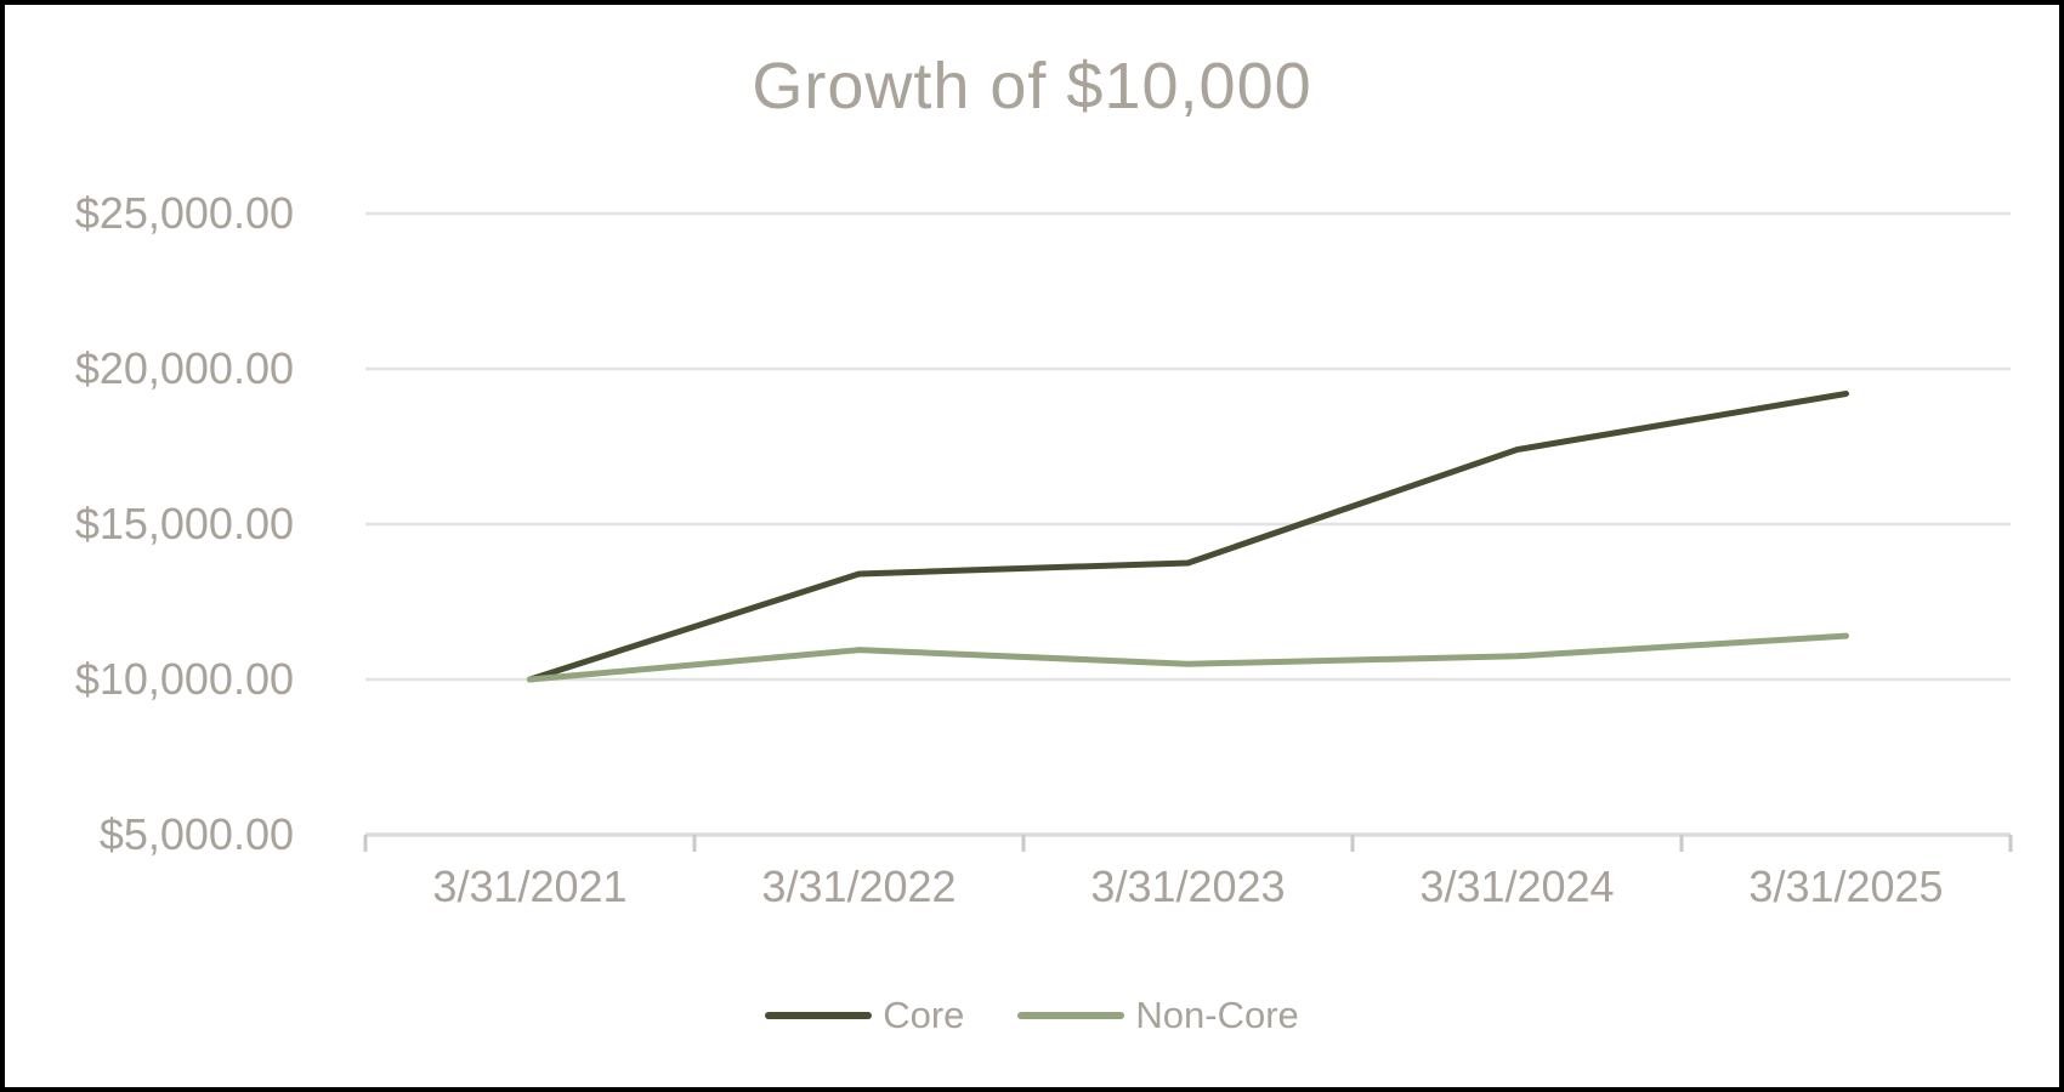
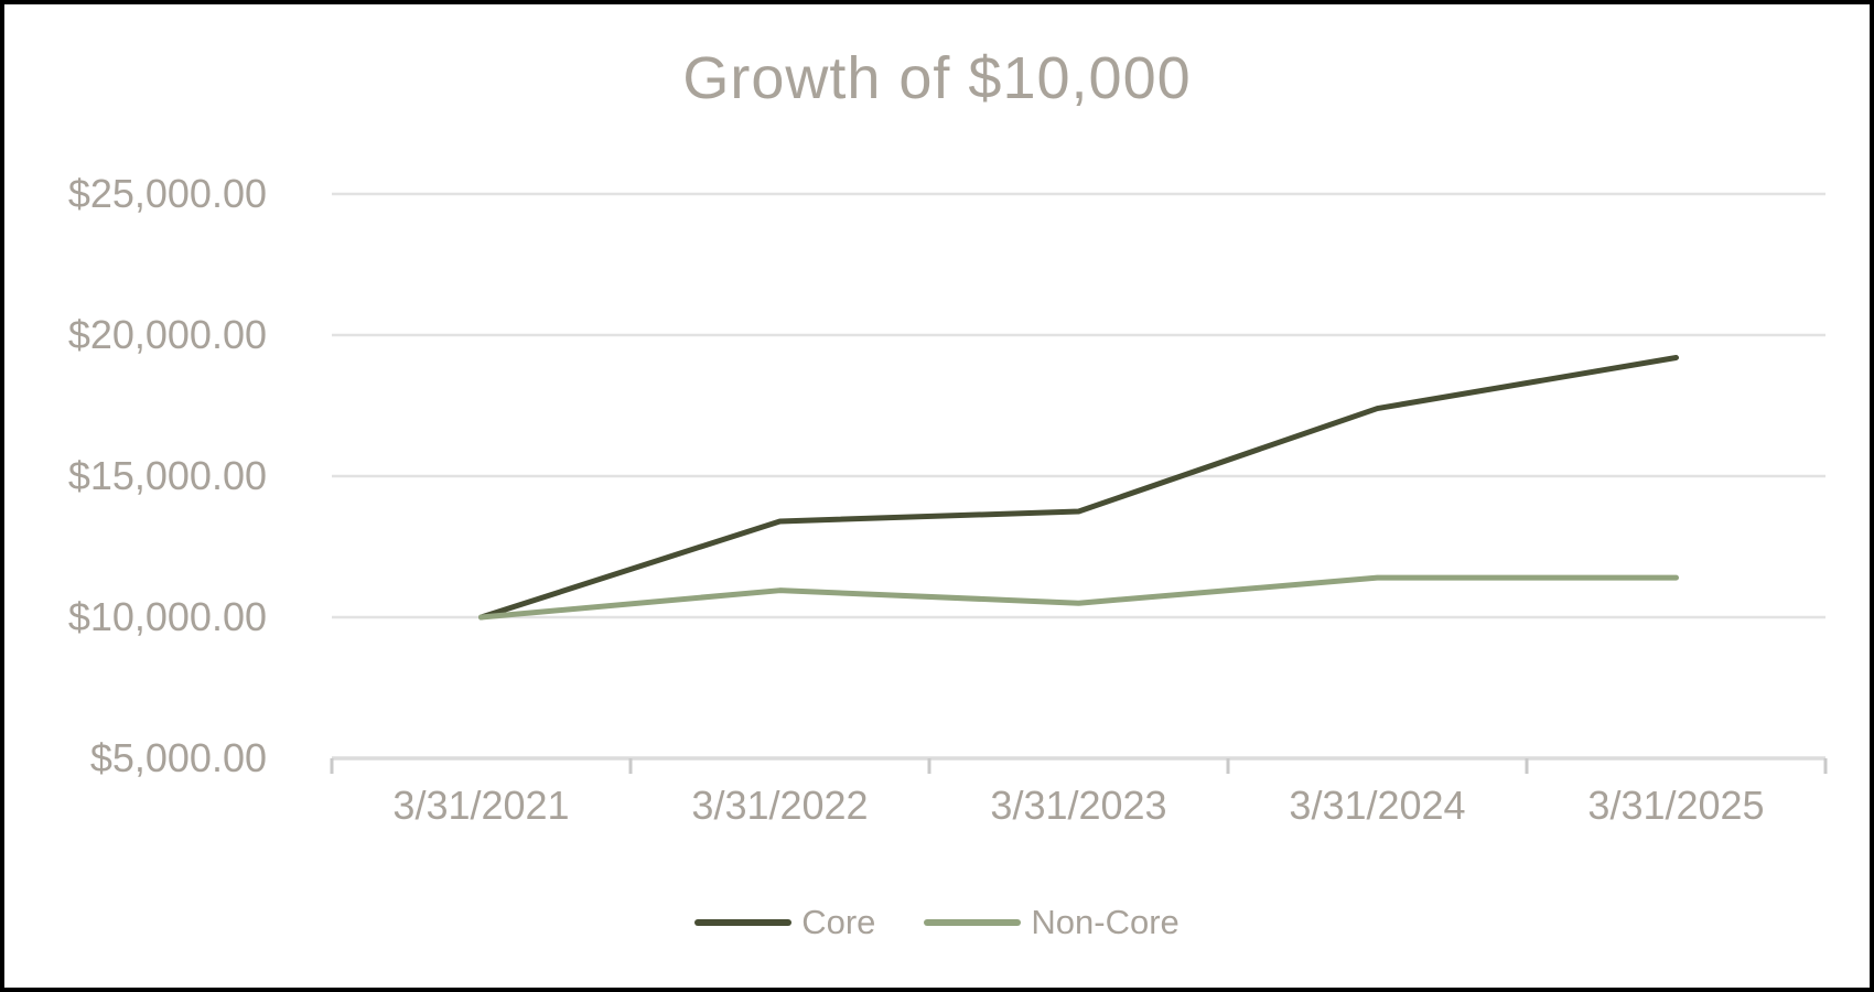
Non-Core/3/31/2024: $10800 -> $11400
